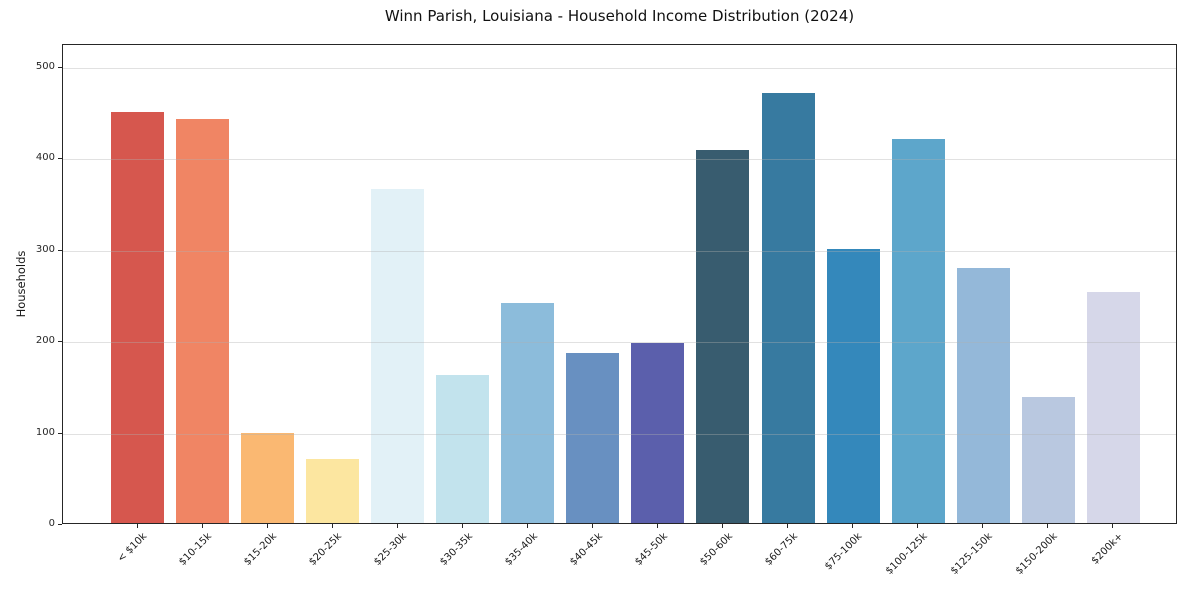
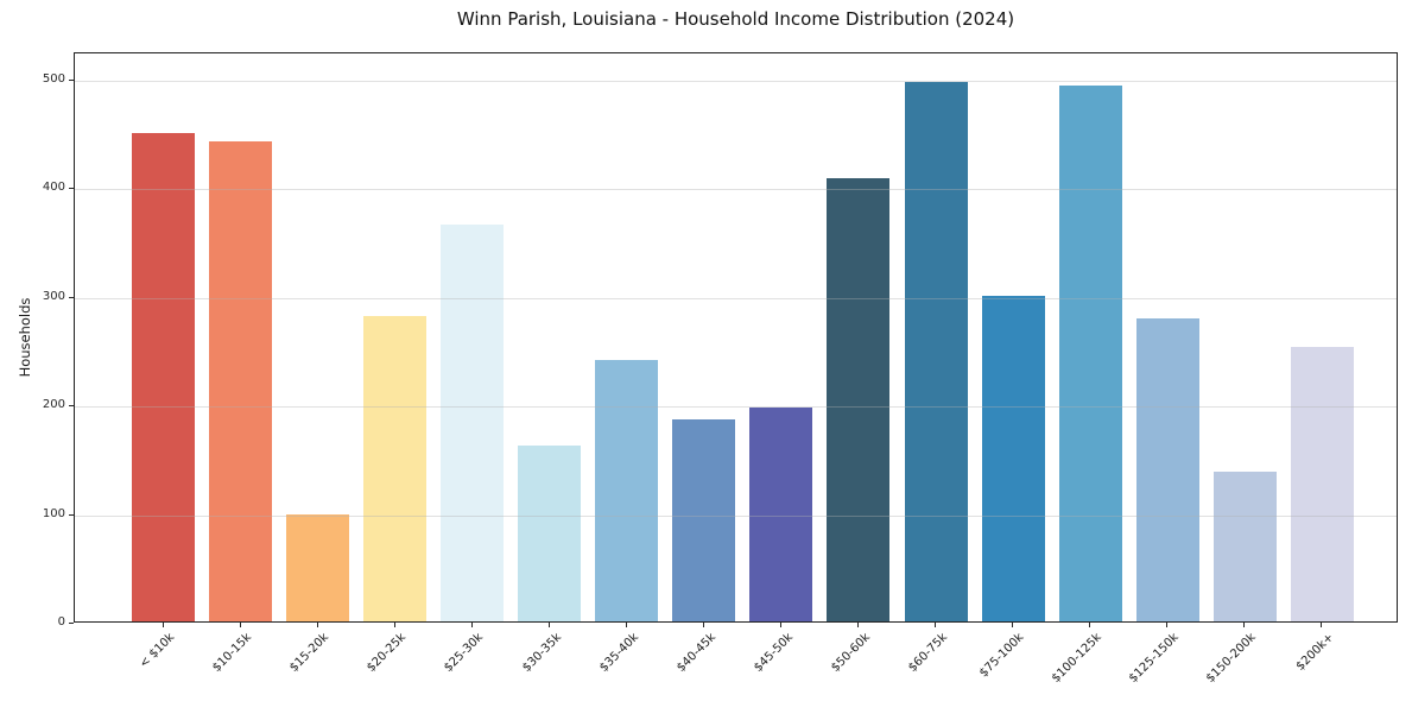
$20-25k: 70 -> 280
$60-75k: 470 -> 500
$100-125k: 420 -> 490
